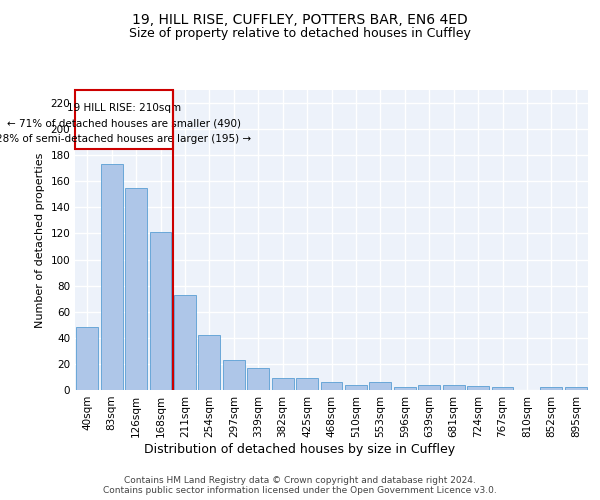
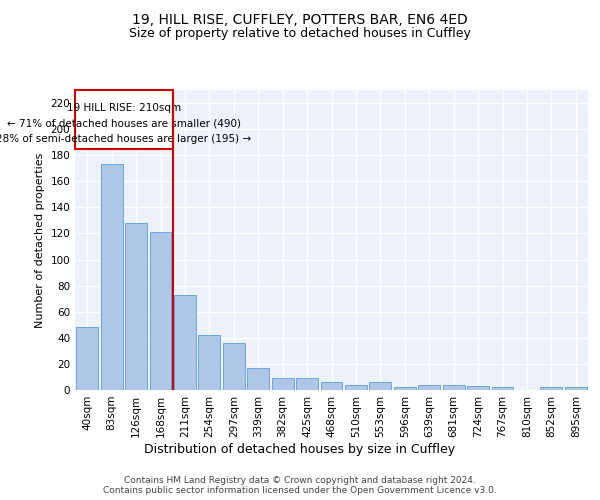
126sqm: 155 -> 128
297sqm: 23 -> 36
